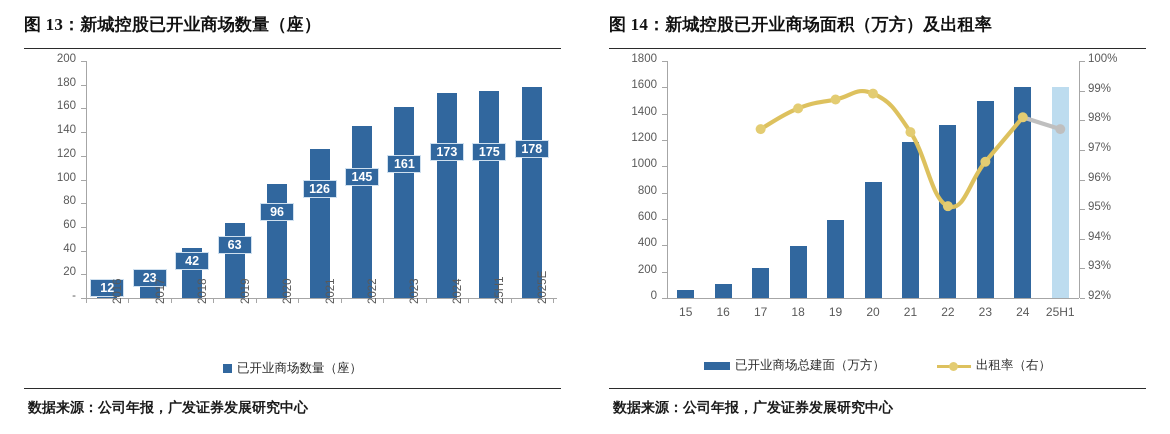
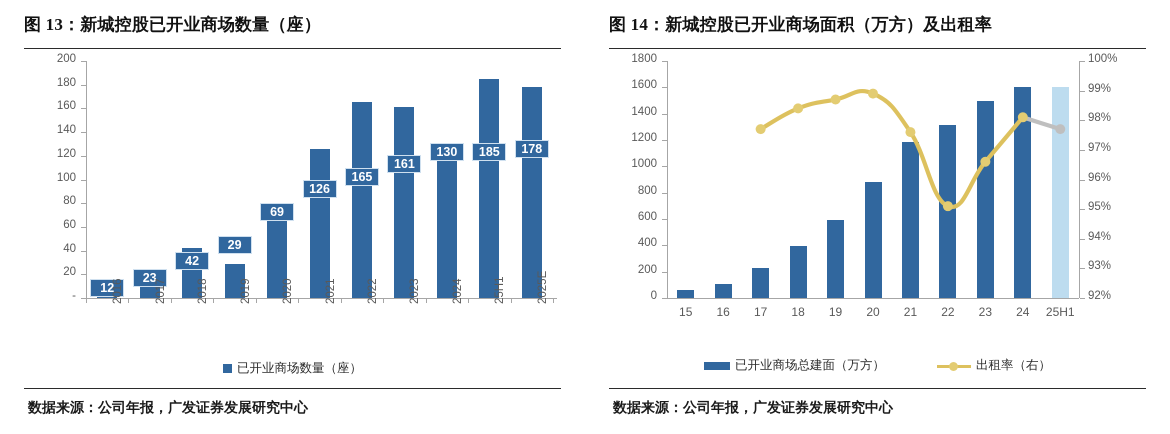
图 13：新城控股已开业商场数量（座）/2019: 63 -> 29
图 13：新城控股已开业商场数量（座）/2020: 96 -> 69
图 13：新城控股已开业商场数量（座）/2022: 145 -> 165
图 13：新城控股已开业商场数量（座）/2024: 173 -> 130
图 13：新城控股已开业商场数量（座）/25H1: 175 -> 185
